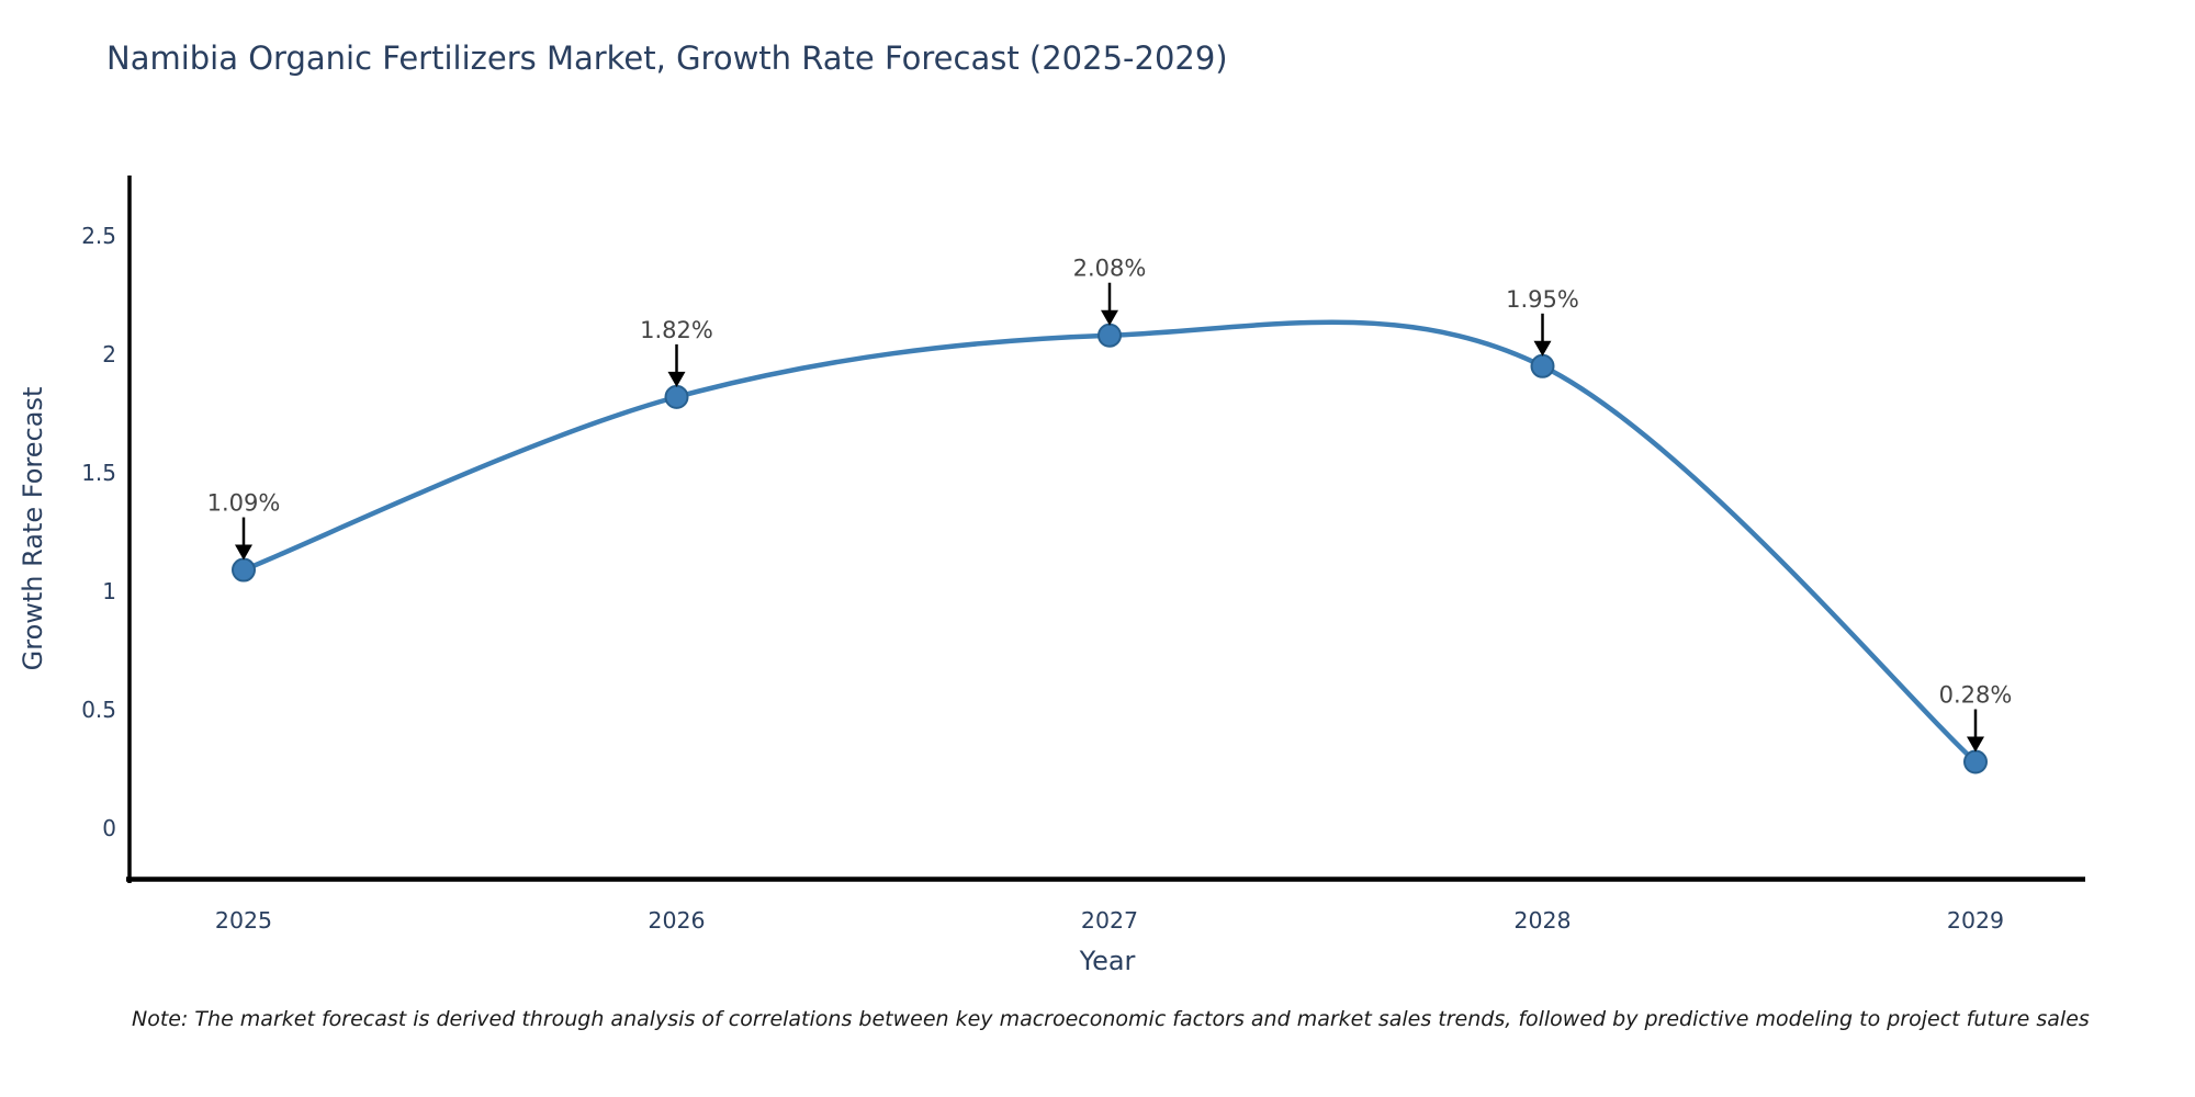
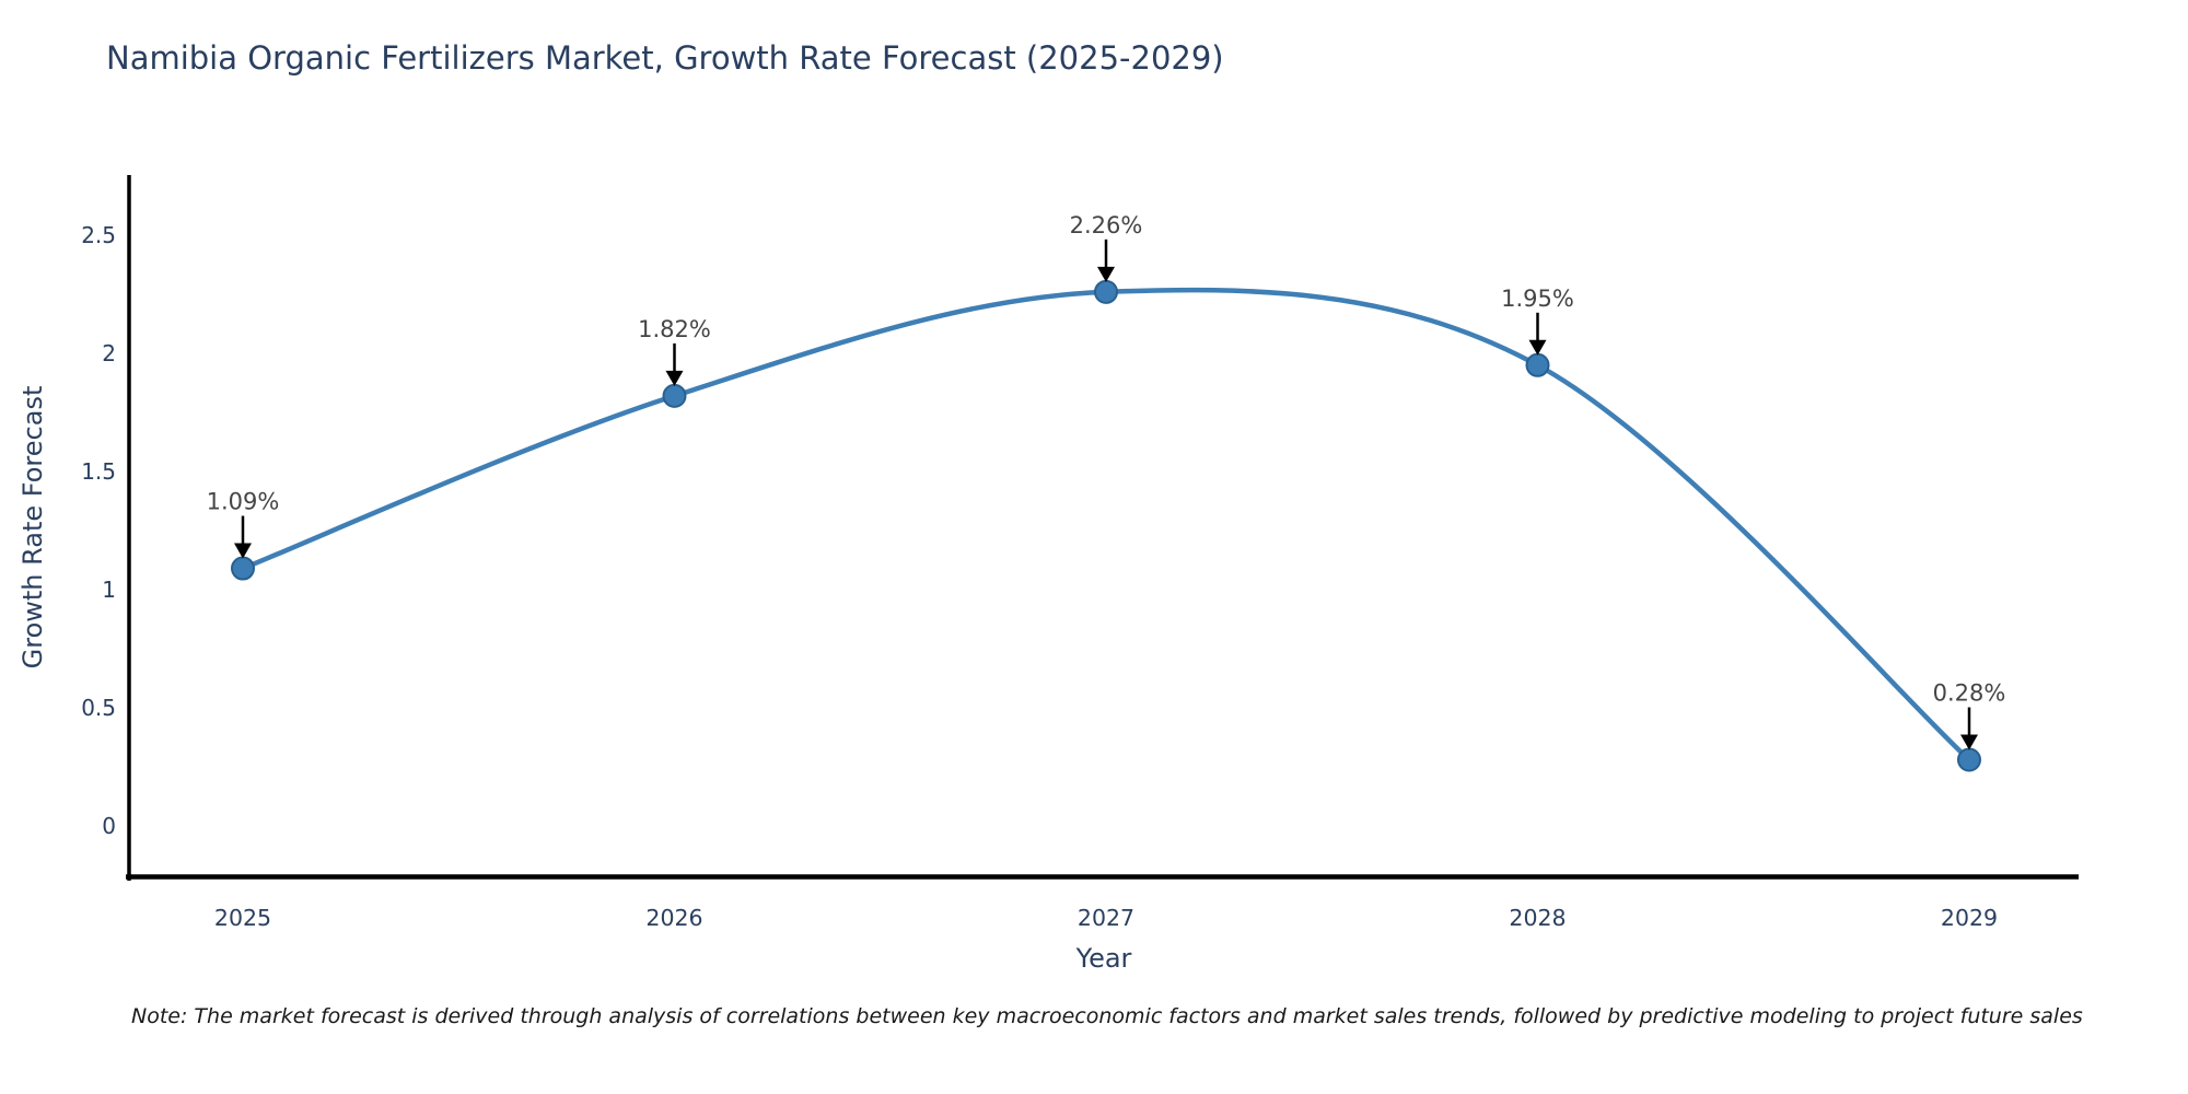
2027: 2.08% -> 2.26%
